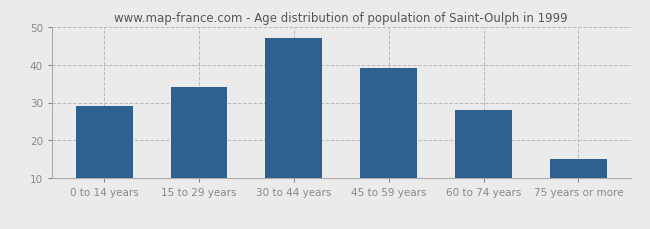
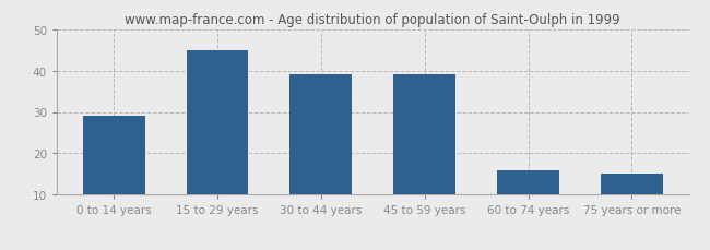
15 to 29 years: 34 -> 45
30 to 44 years: 47 -> 39
60 to 74 years: 28 -> 16
